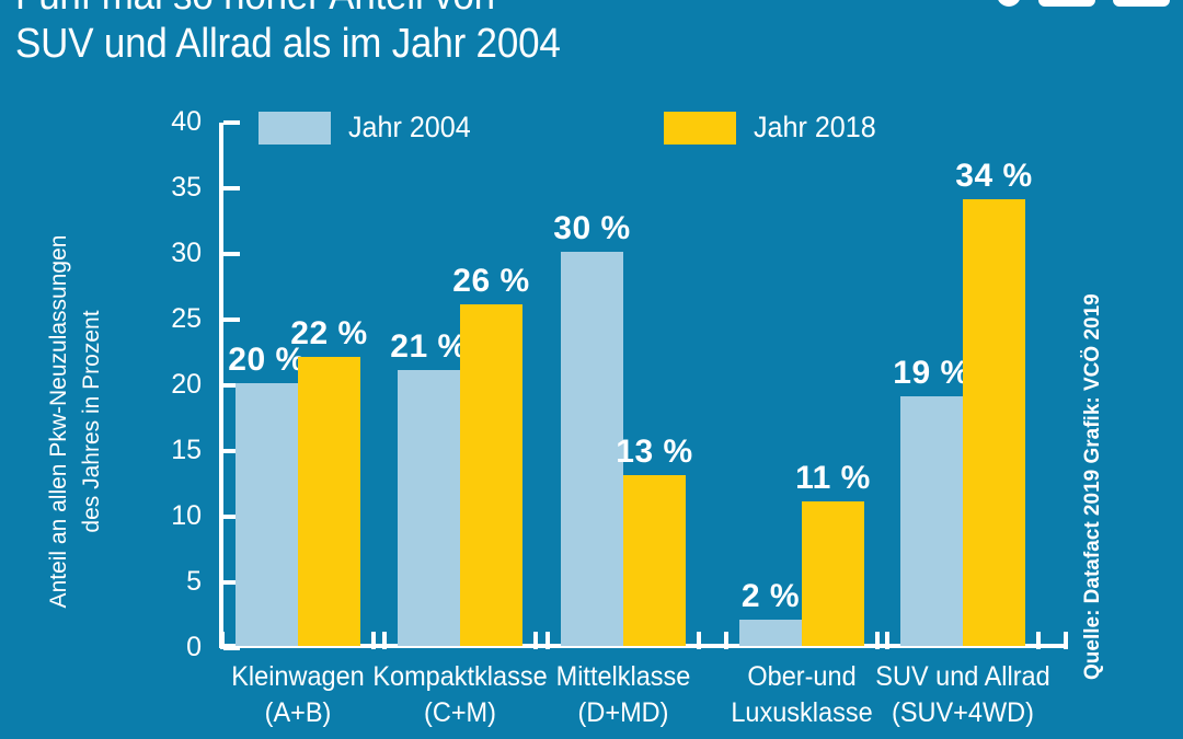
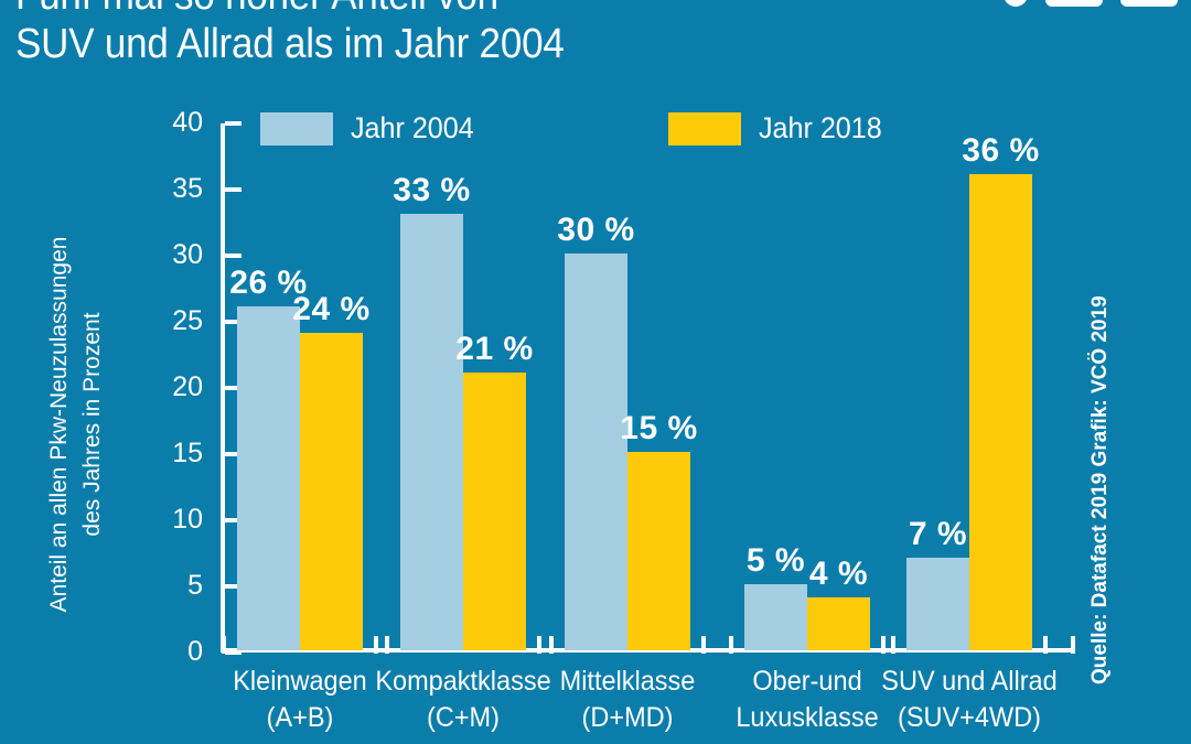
Jahr 2004/Kleinwagen (A+B): 20 -> 26
Jahr 2018/Kleinwagen (A+B): 22 -> 24
Jahr 2004/Kompaktklasse (C+M): 21 -> 33
Jahr 2018/Kompaktklasse (C+M): 26 -> 21
Jahr 2018/Mittelklasse (D+MD): 13 -> 15
Jahr 2004/Ober-und Luxusklasse: 2 -> 5
Jahr 2018/Ober-und Luxusklasse: 11 -> 4
Jahr 2004/SUV und Allrad (SUV+4WD): 19 -> 7
Jahr 2018/SUV und Allrad (SUV+4WD): 34 -> 36
